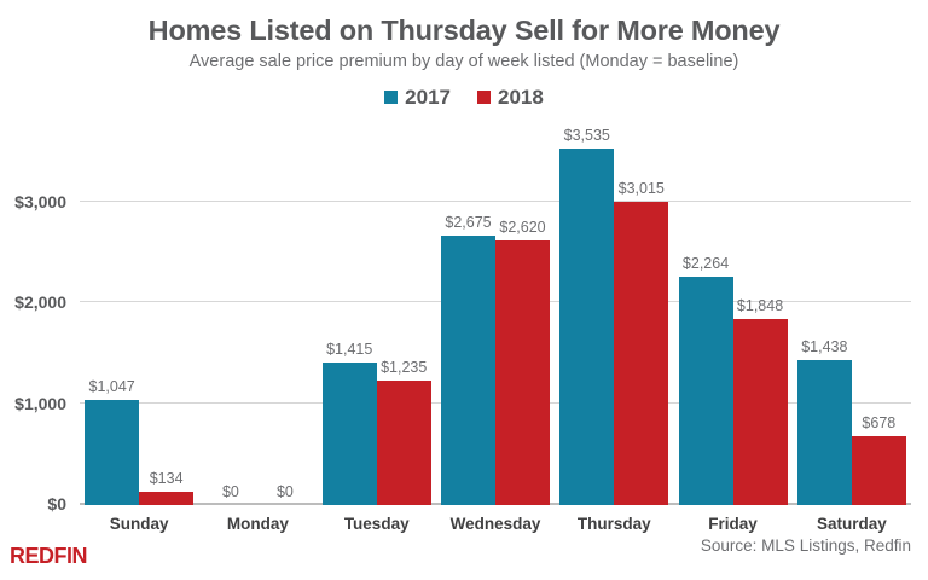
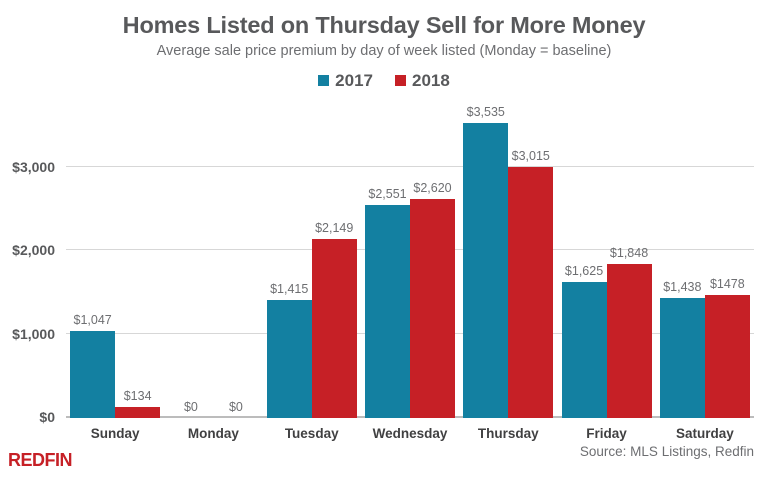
2018/Tuesday: $1,235 -> $2,149
2017/Wednesday: $2,675 -> $2,551
2017/Friday: $2,264 -> $1,625
2018/Saturday: $678 -> $1478
